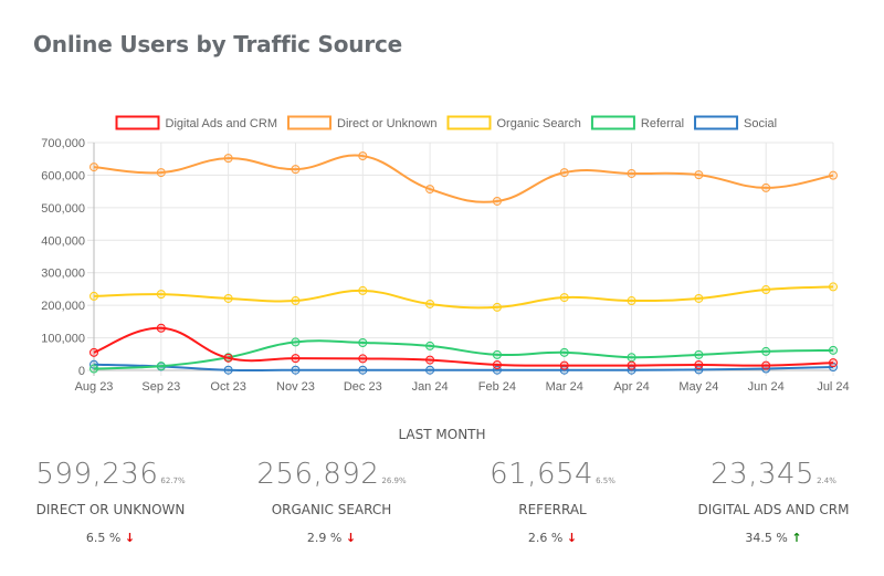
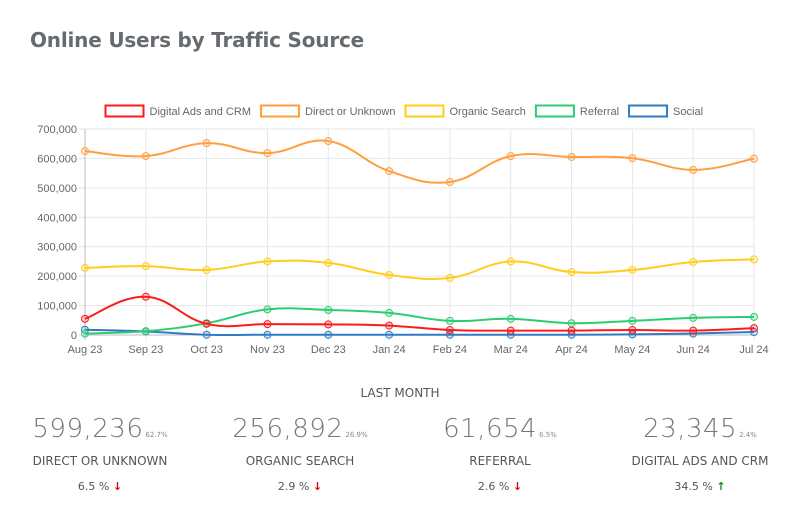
Organic Search/Nov 23: 210000 -> 250000
Organic Search/Mar 24: 220000 -> 250000
